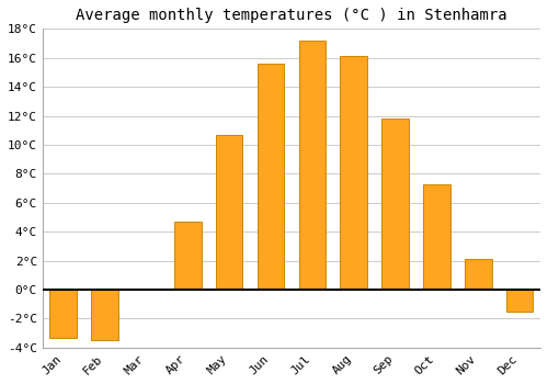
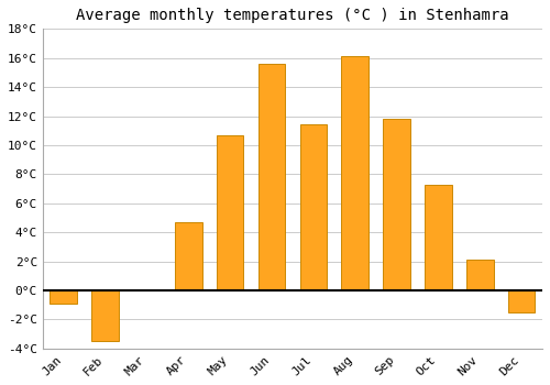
Jan: -3.3°C -> -0.9°C
Jul: 17.2°C -> 11.4°C
